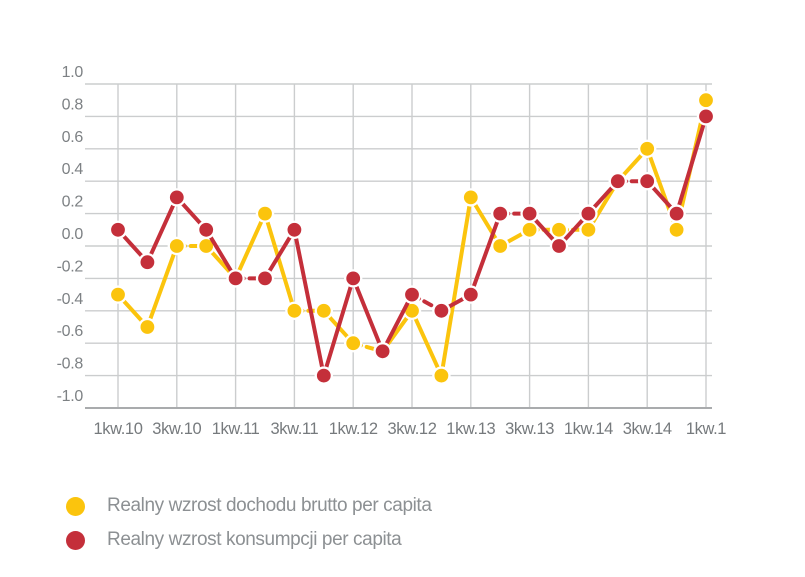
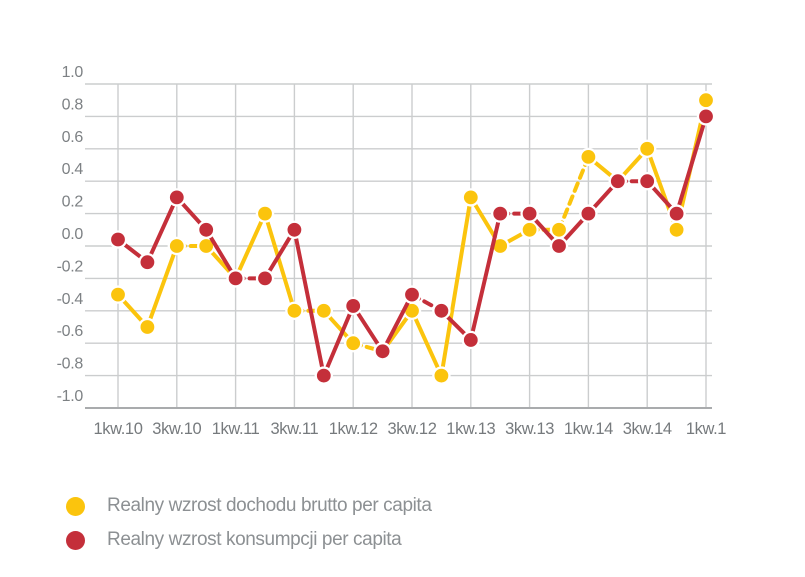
Realny wzrost konsumpcji per capita/1kw.10: 0.10 -> 0.04
Realny wzrost konsumpcji per capita/1kw.12: -0.20 -> -0.37
Realny wzrost konsumpcji per capita/1kw.13: -0.30 -> -0.58
Realny wzrost dochodu brutto per capita/1kw.14: 0.10 -> 0.55
